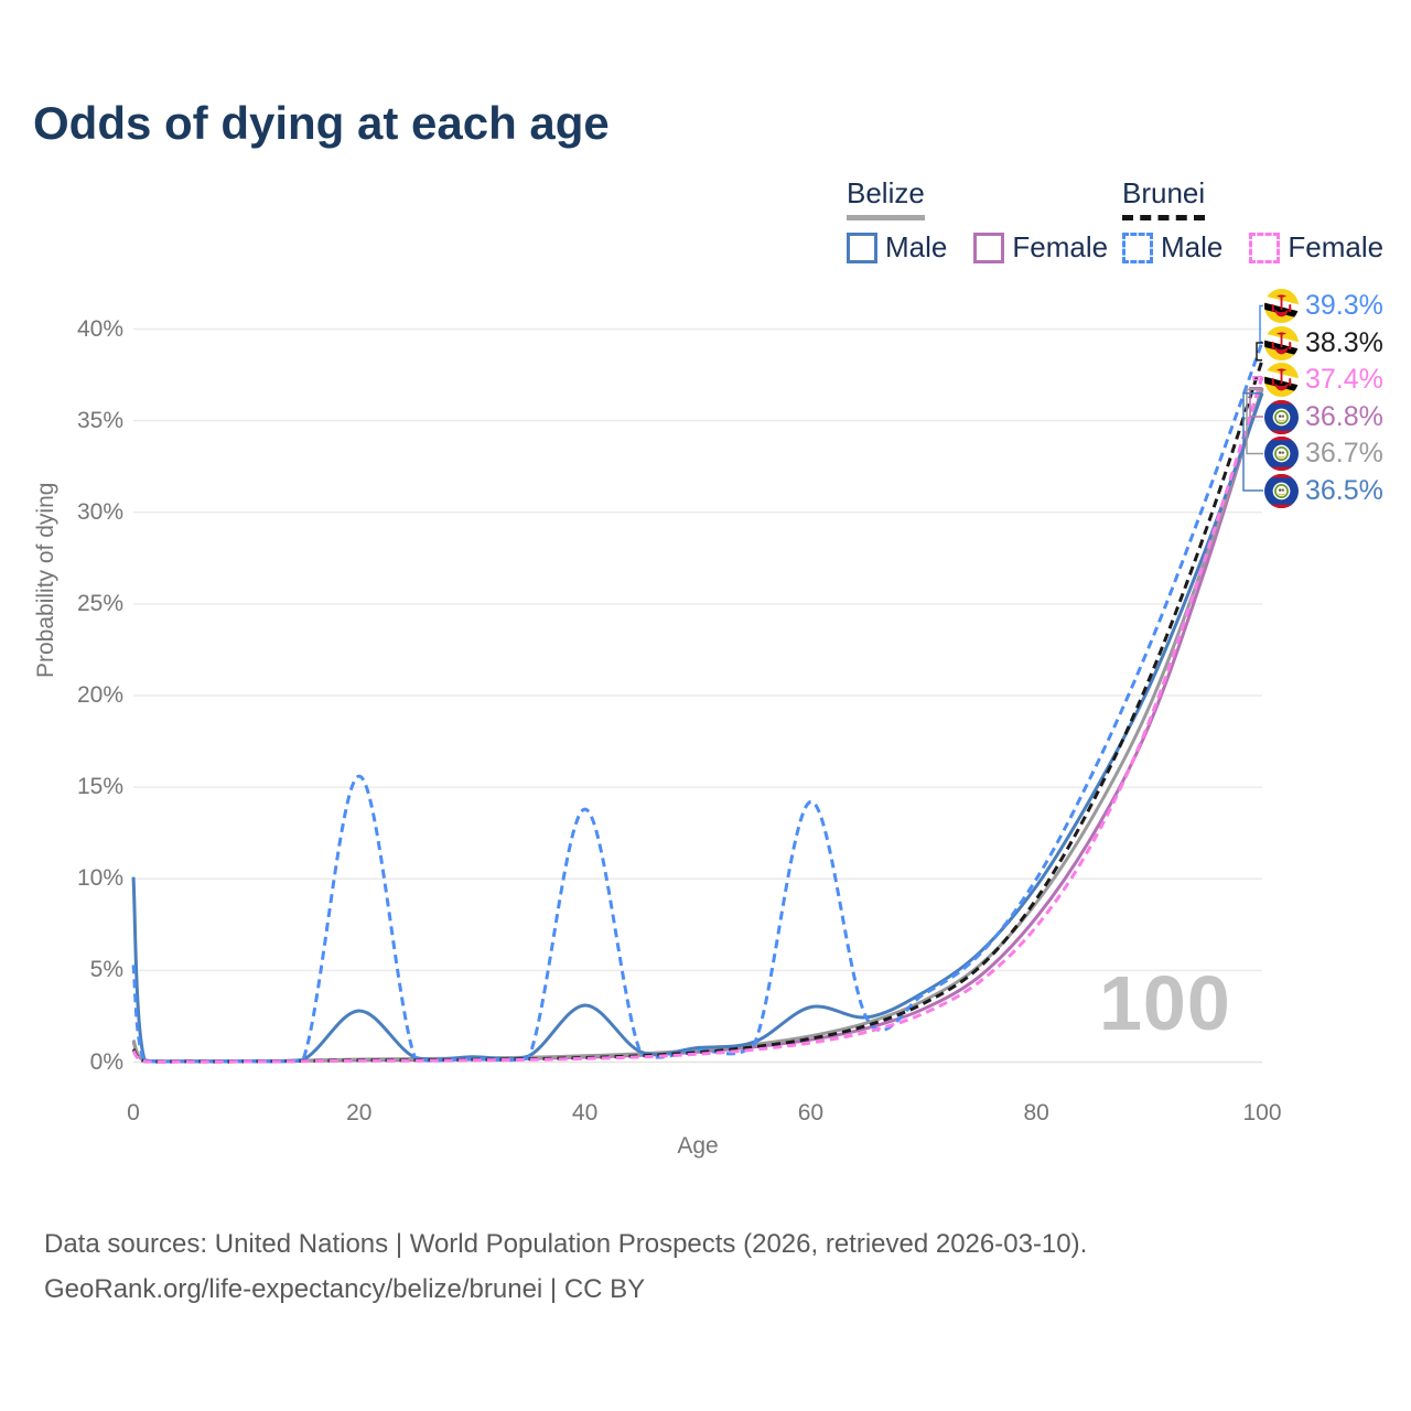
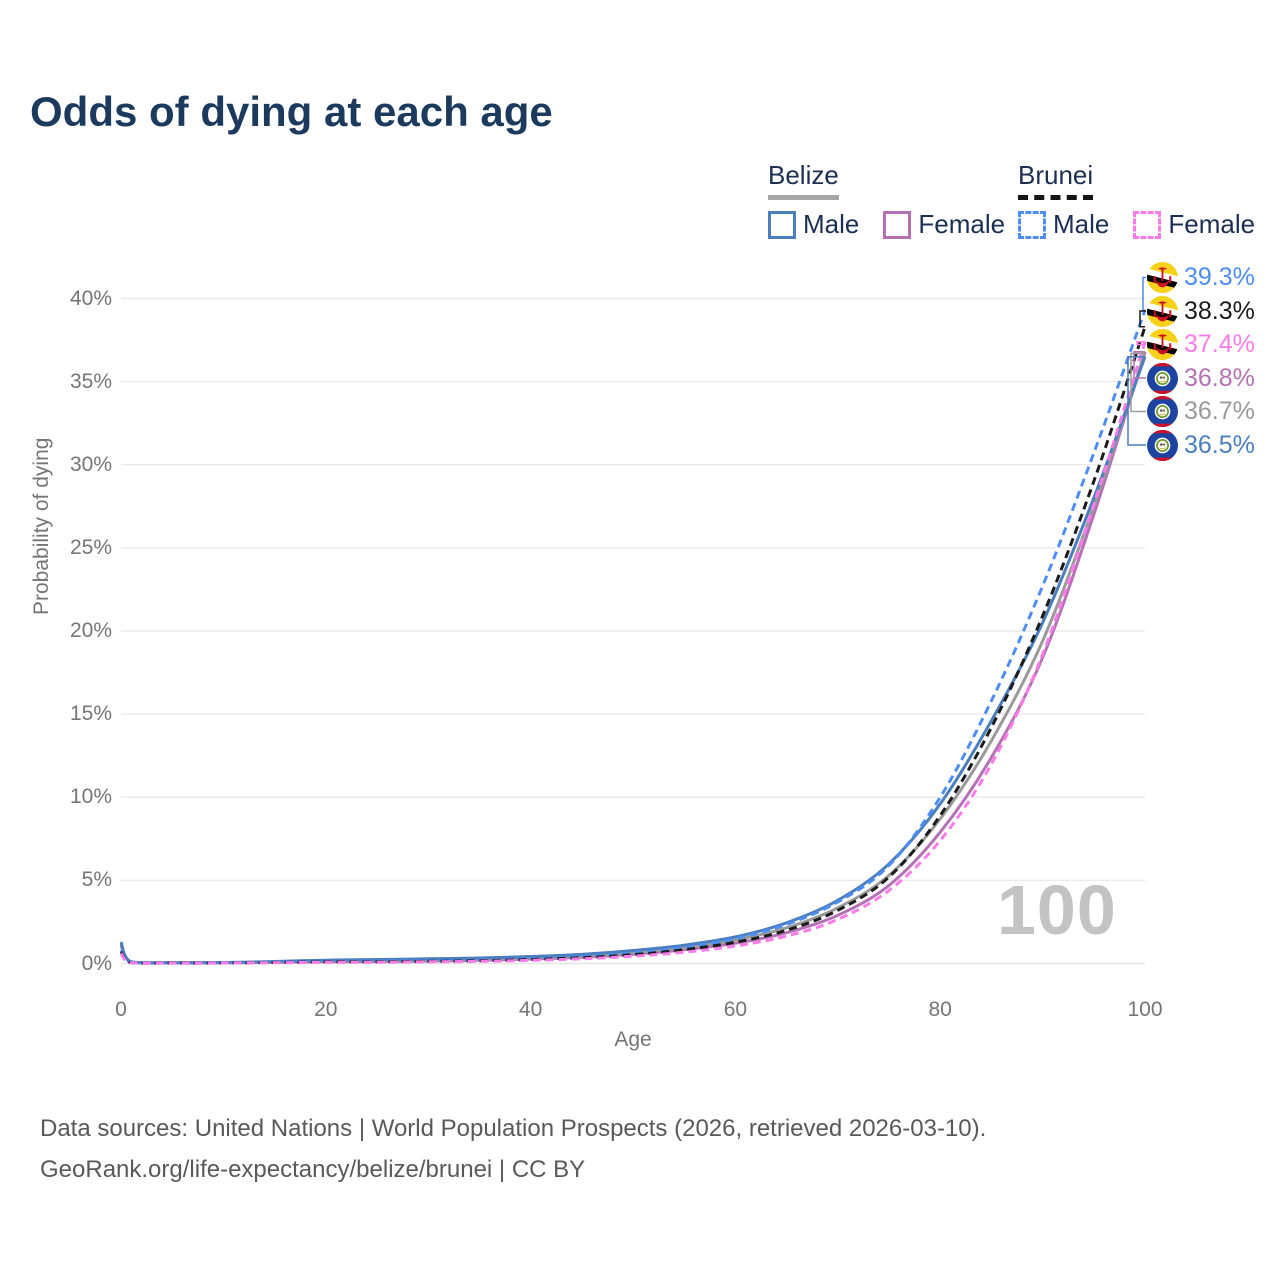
Brunei Male/0: 5.3% -> 0.8%
Belize Male/0: 10.1% -> 1.3%
Brunei Male/20: 15.6% -> 0.1%
Belize Male/20: 2.8% -> 0.2%
Brunei Male/40: 13.8% -> 0.3%
Belize Male/40: 3.1% -> 0.4%
Brunei Male/60: 14.2% -> 1.5%
Belize Male/60: 3.0% -> 1.6%
